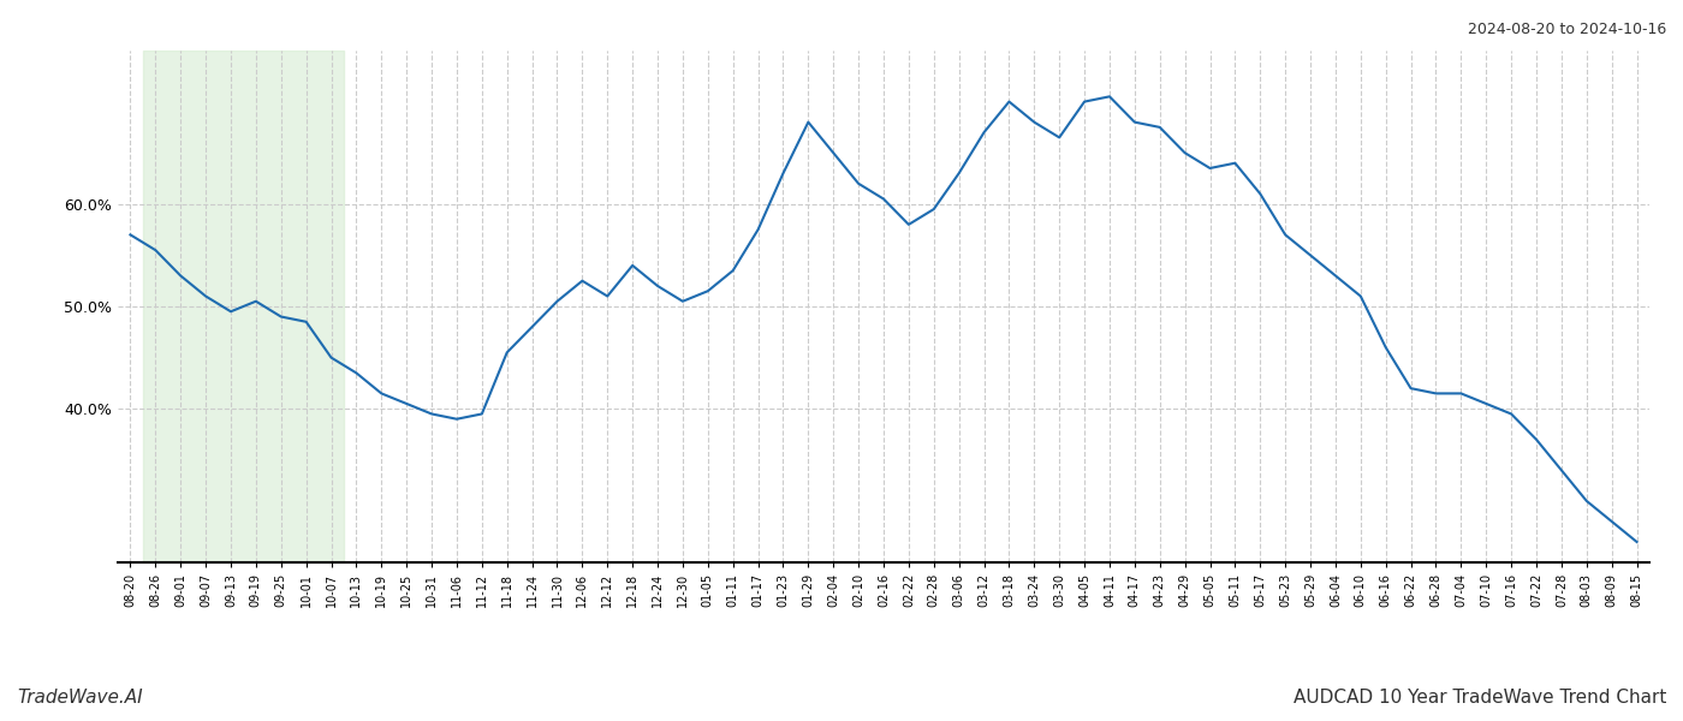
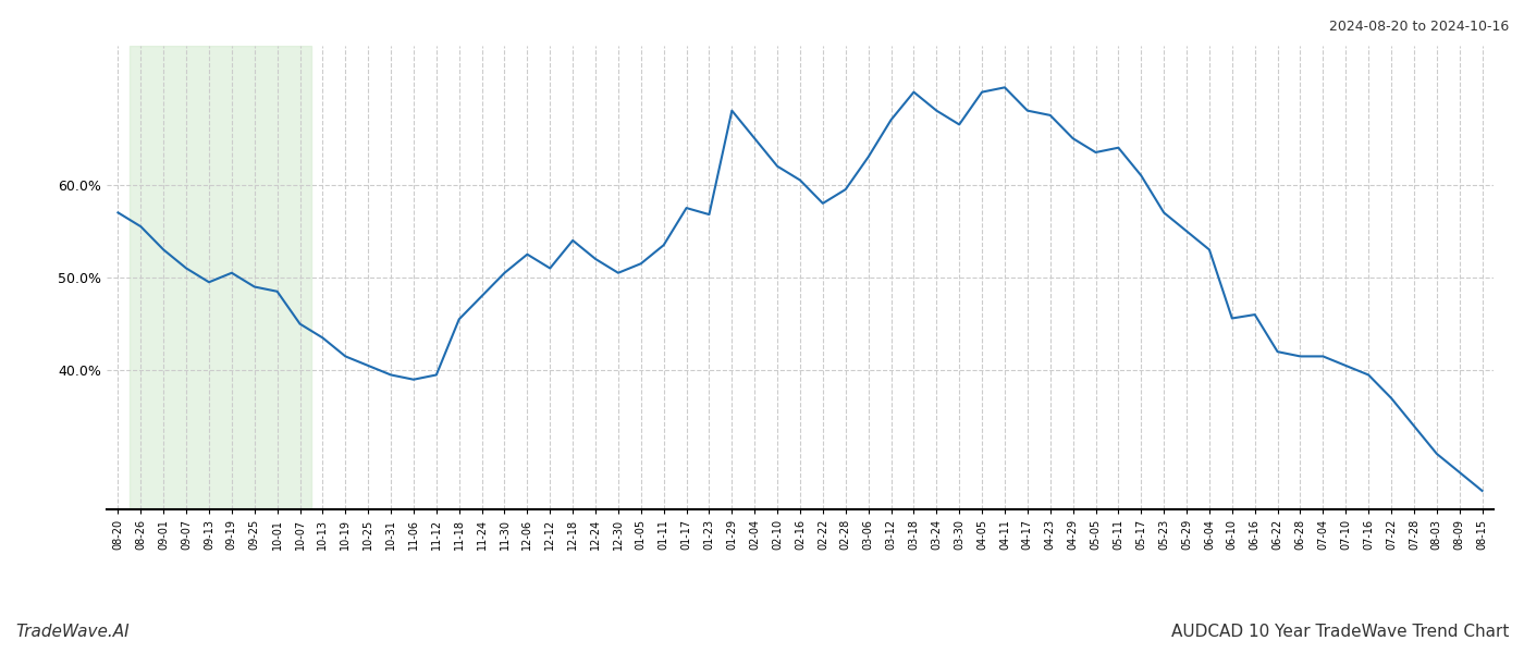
01-23: 63.0% -> 56.8%
06-10: 51.0% -> 45.6%
